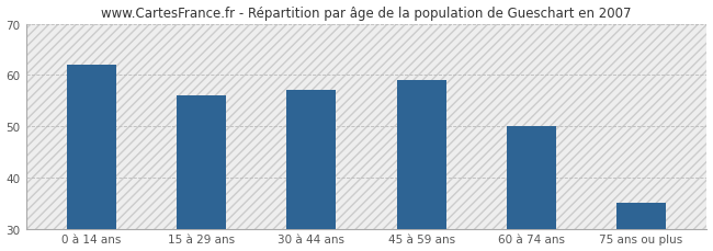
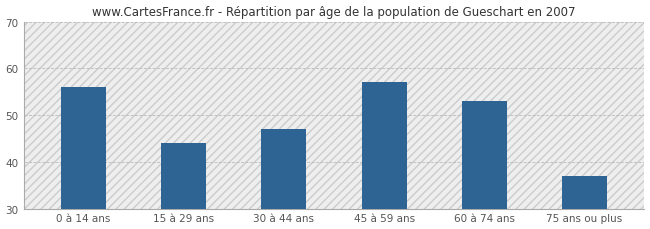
0 à 14 ans: 62 -> 56
15 à 29 ans: 56 -> 44
30 à 44 ans: 57 -> 47
45 à 59 ans: 59 -> 57
60 à 74 ans: 50 -> 53
75 ans ou plus: 35 -> 37
